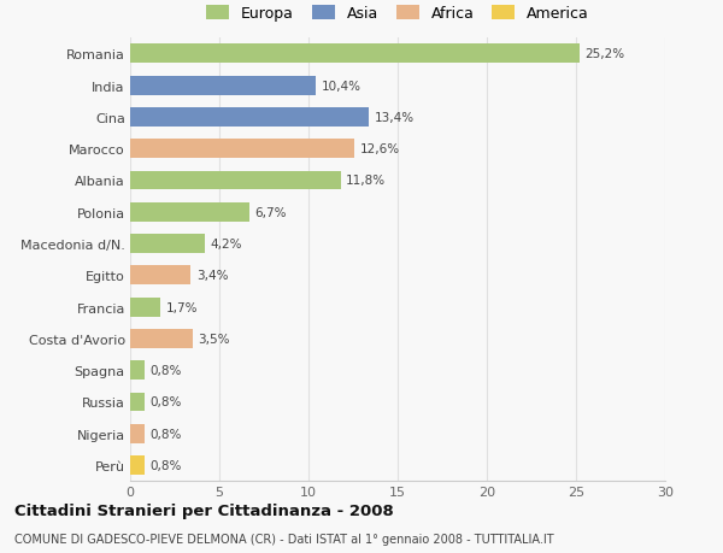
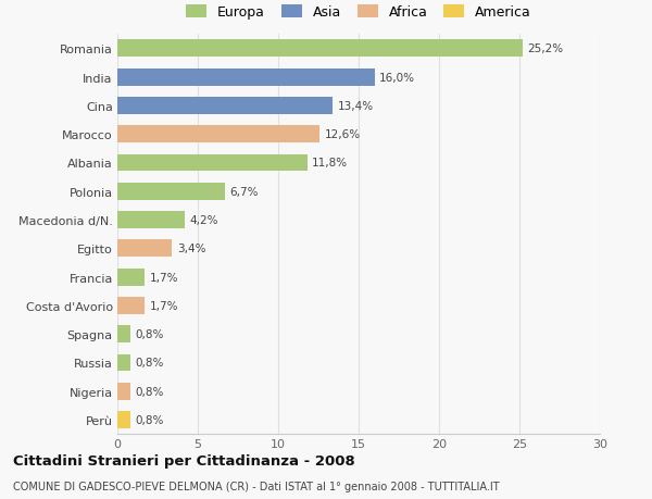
India: 10,4% -> 16,0%
Costa d'Avorio: 3,5% -> 1,7%
